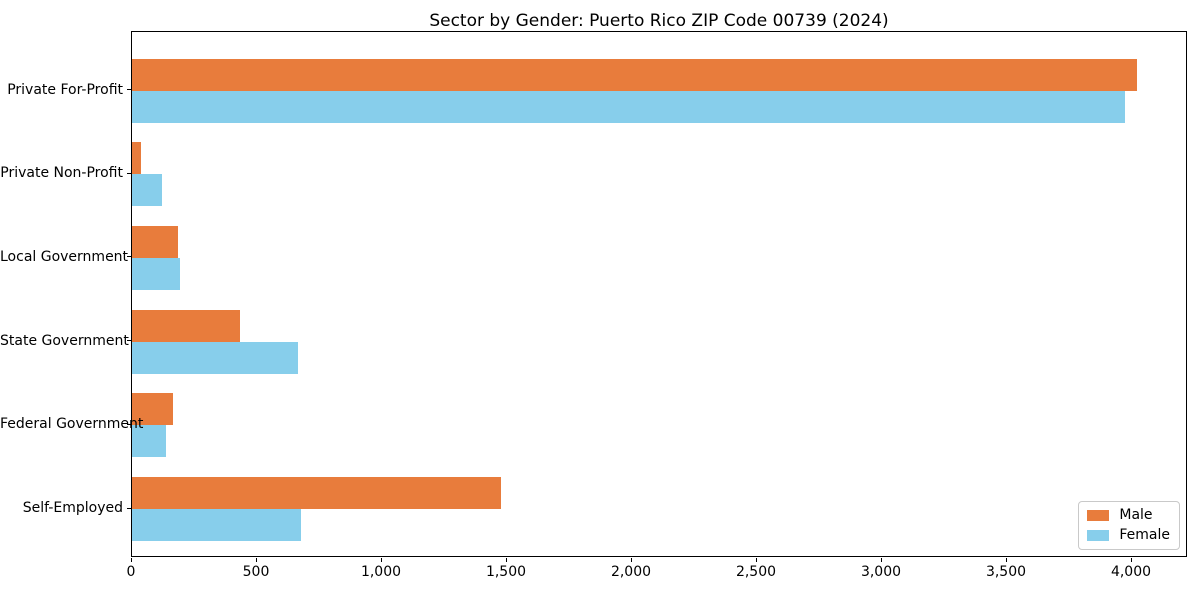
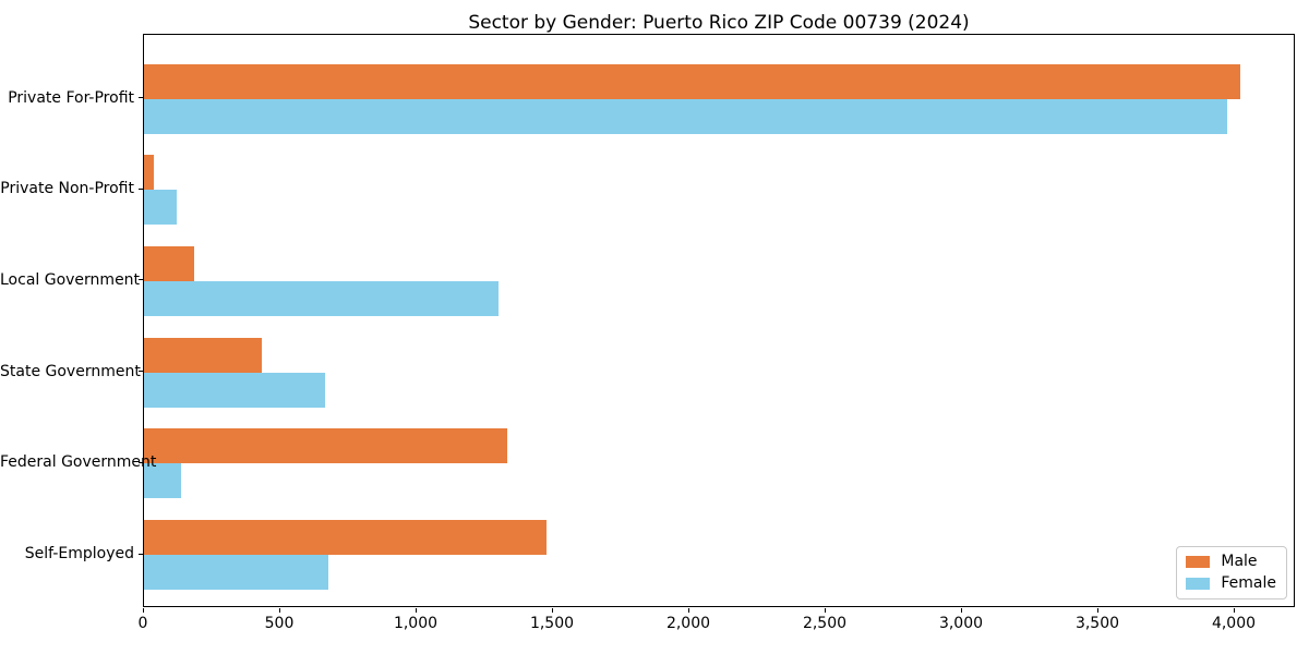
Female/Local Government: 190 -> 1300
Male/Federal Government: 160 -> 1330
